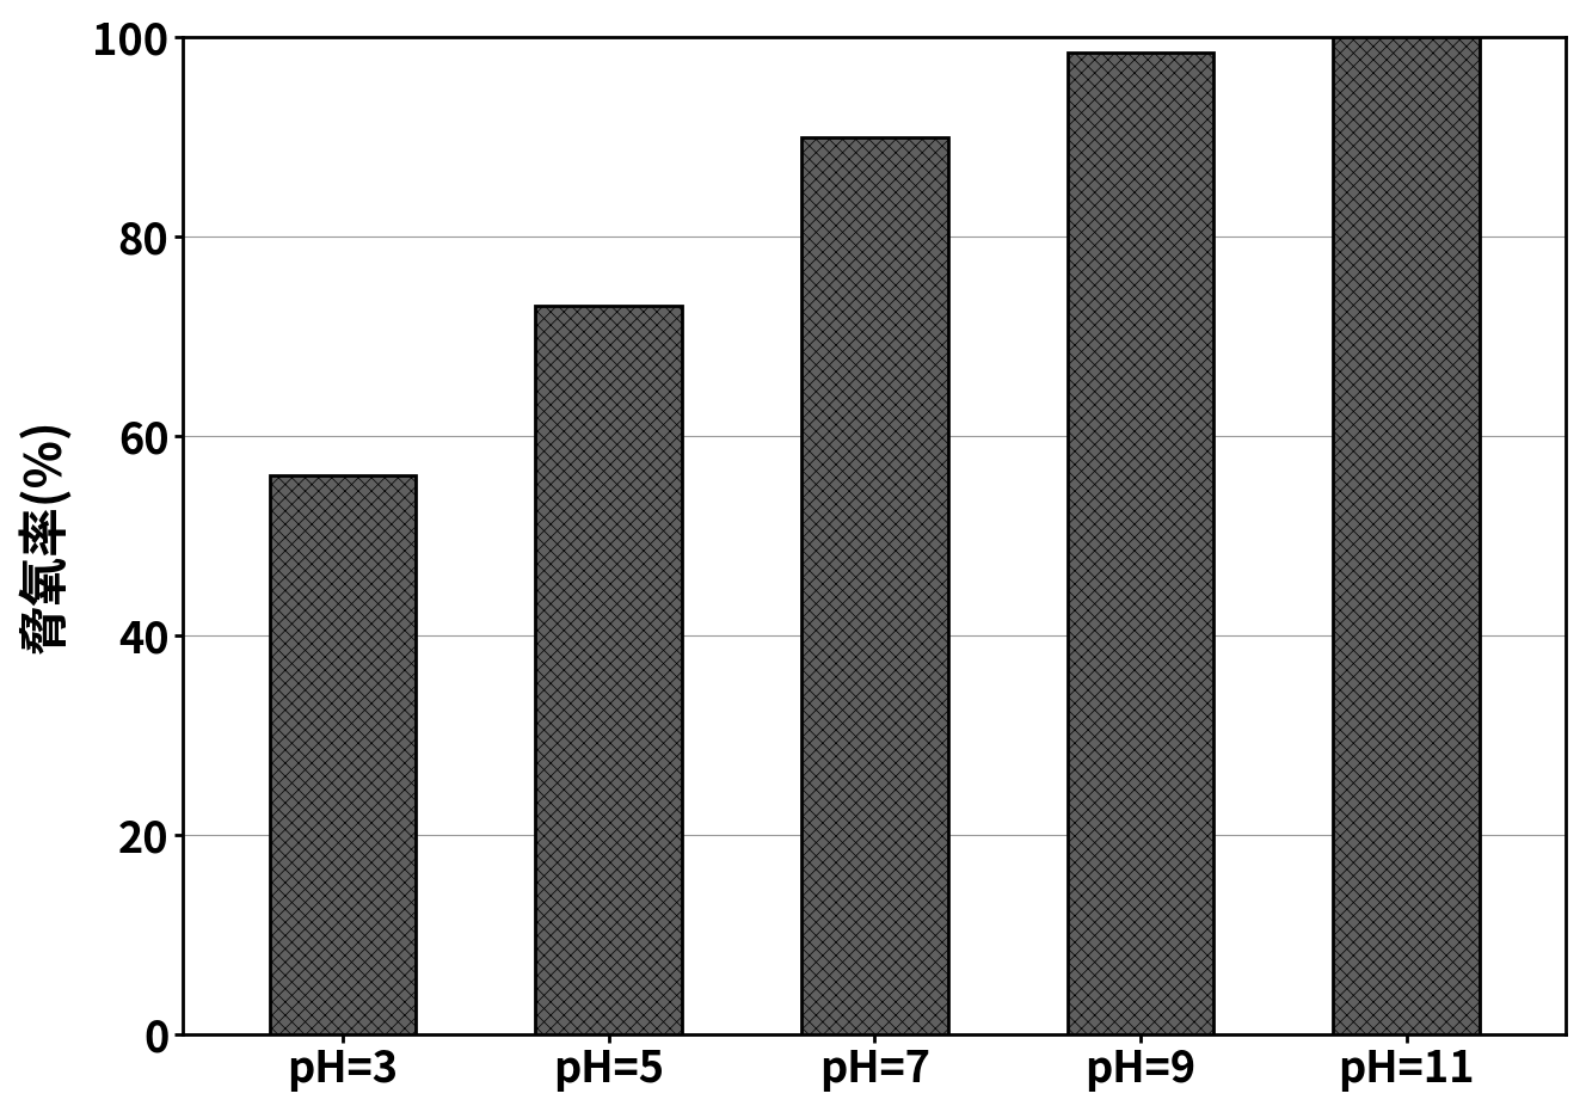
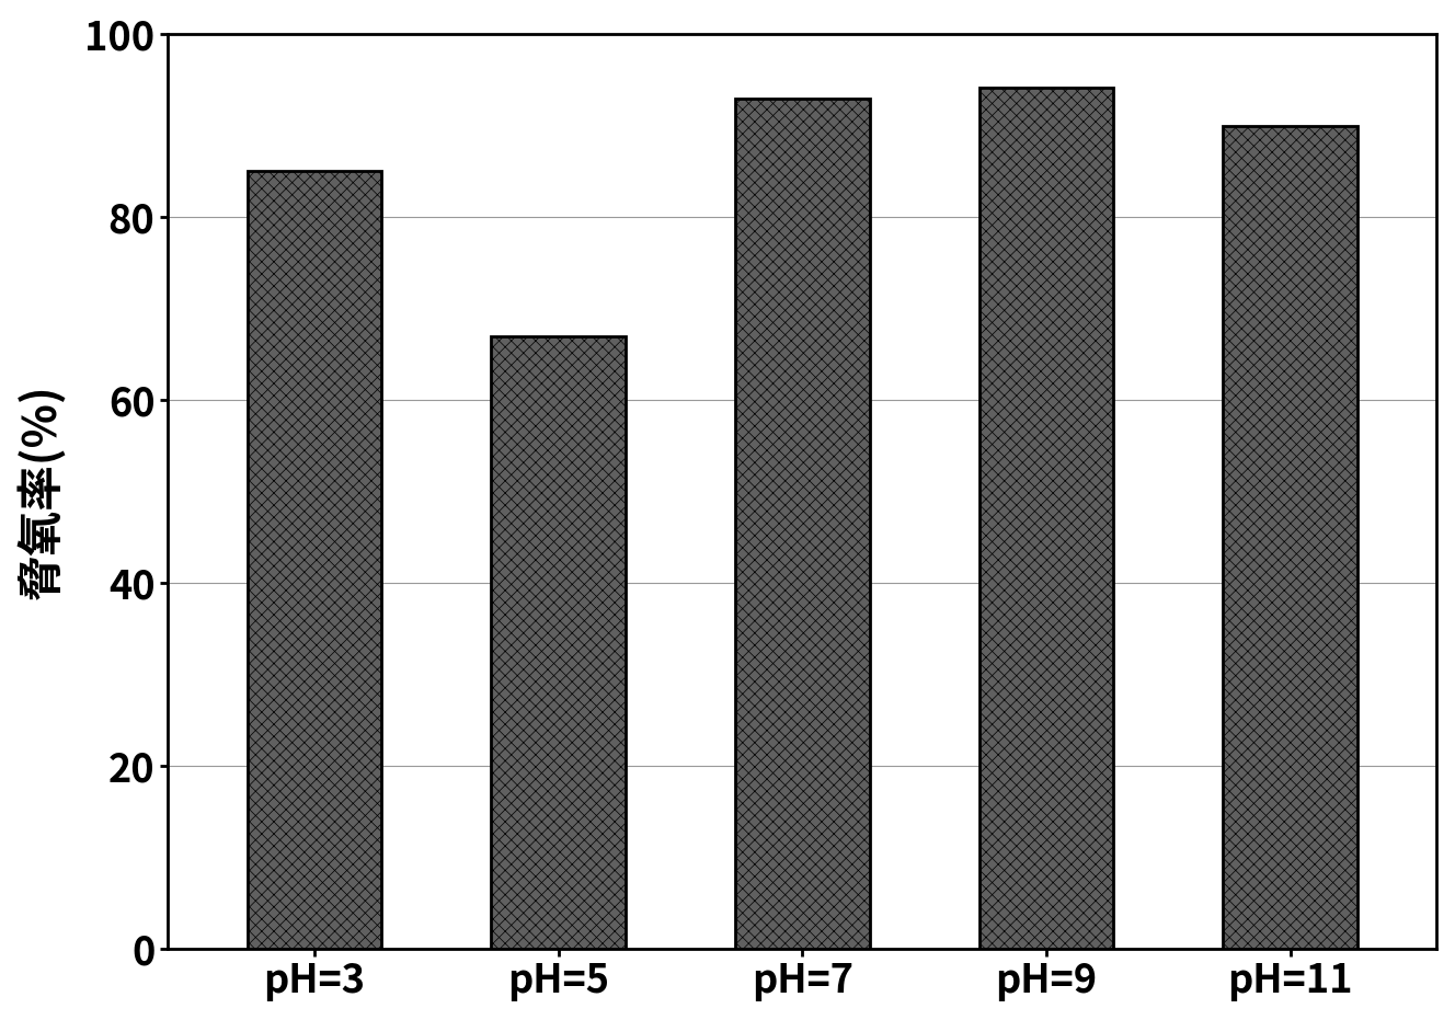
pH=3: 56.0 -> 85.0
pH=5: 73.0 -> 67.0
pH=7: 90.0 -> 93.0
pH=9: 98.5 -> 94.2
pH=11: 100.0 -> 90.0
